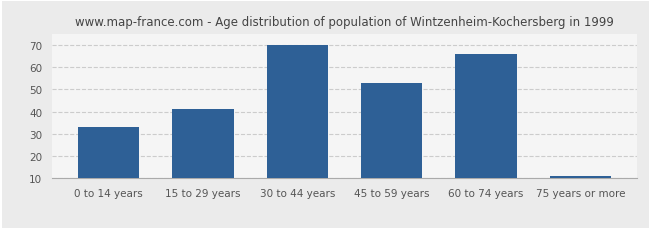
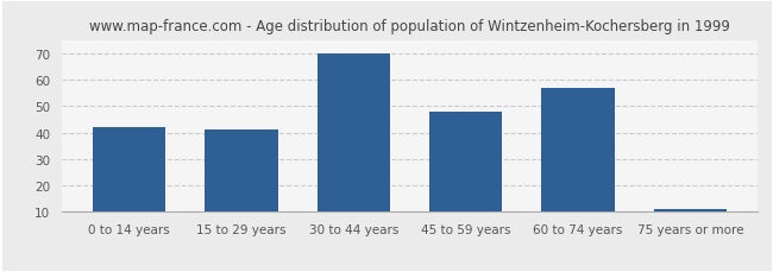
0 to 14 years: 33 -> 42
45 to 59 years: 53 -> 48
60 to 74 years: 66 -> 57
